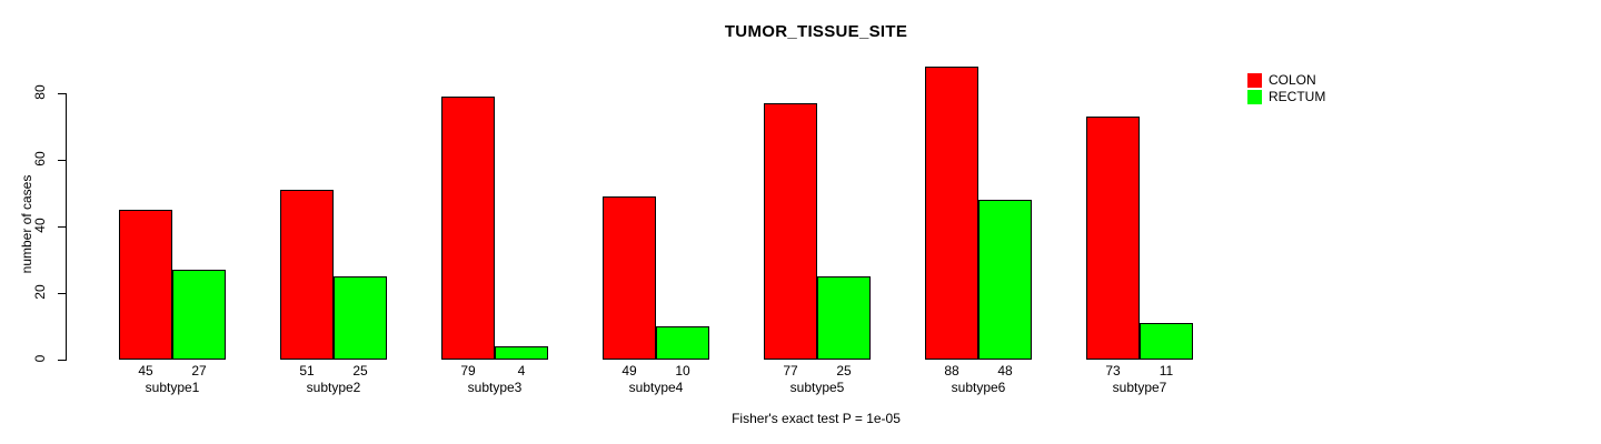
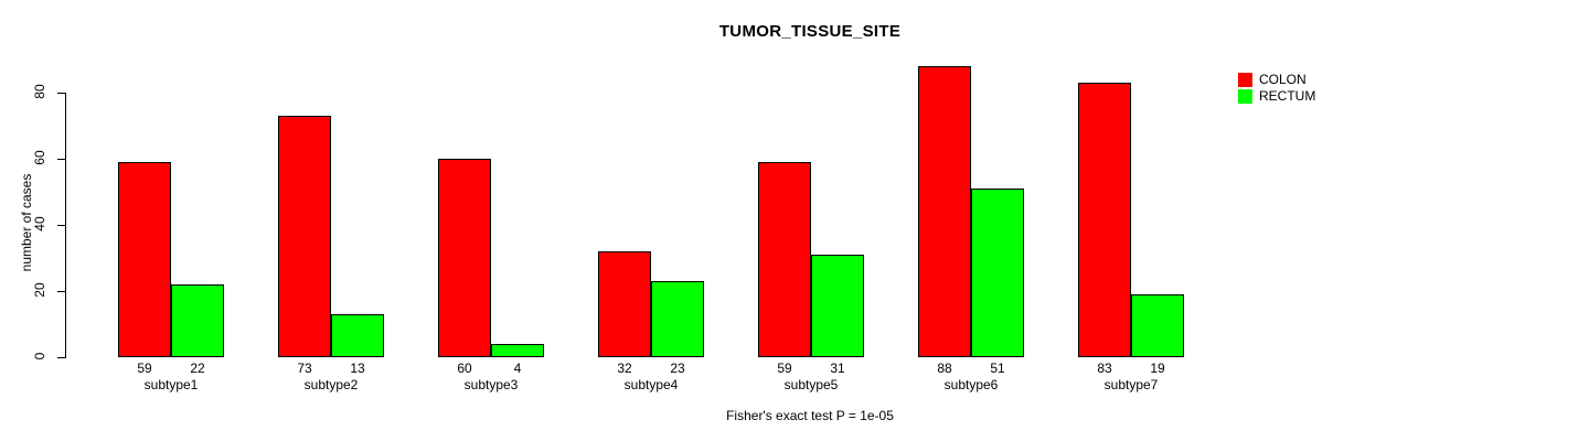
COLON/subtype1: 45 -> 59
RECTUM/subtype1: 27 -> 22
COLON/subtype2: 51 -> 73
RECTUM/subtype2: 25 -> 13
COLON/subtype3: 79 -> 60
COLON/subtype4: 49 -> 32
RECTUM/subtype4: 10 -> 23
COLON/subtype5: 77 -> 59
RECTUM/subtype5: 25 -> 31
RECTUM/subtype6: 48 -> 51
COLON/subtype7: 73 -> 83
RECTUM/subtype7: 11 -> 19
